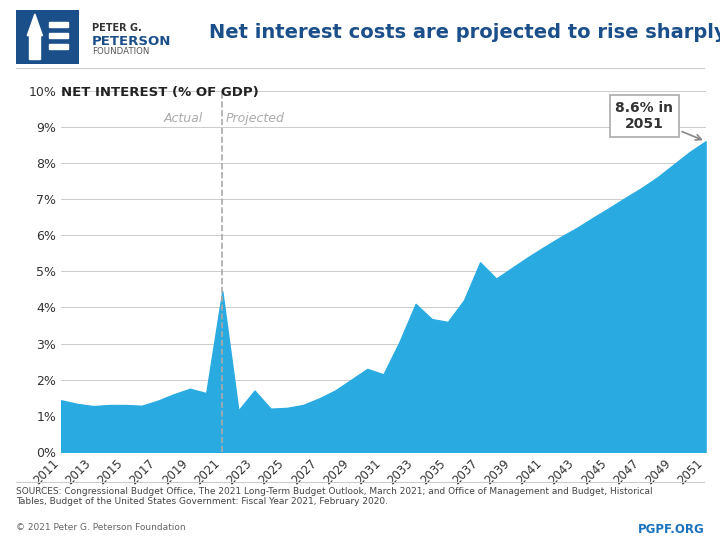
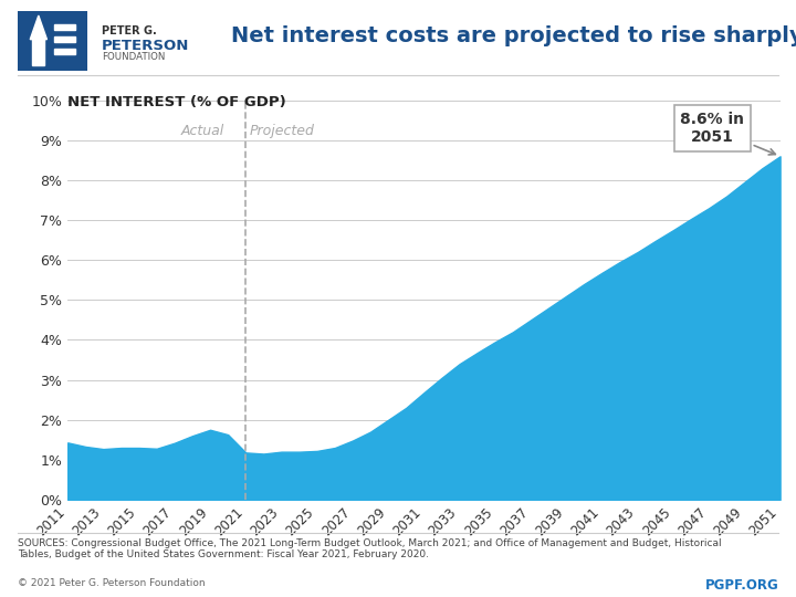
2021: 4.45% -> 1.18%
2023: 1.70% -> 1.20%
2031: 2.15% -> 2.68%
2033: 4.10% -> 3.40%
2035: 3.60% -> 3.95%
2037: 5.25% -> 4.50%
